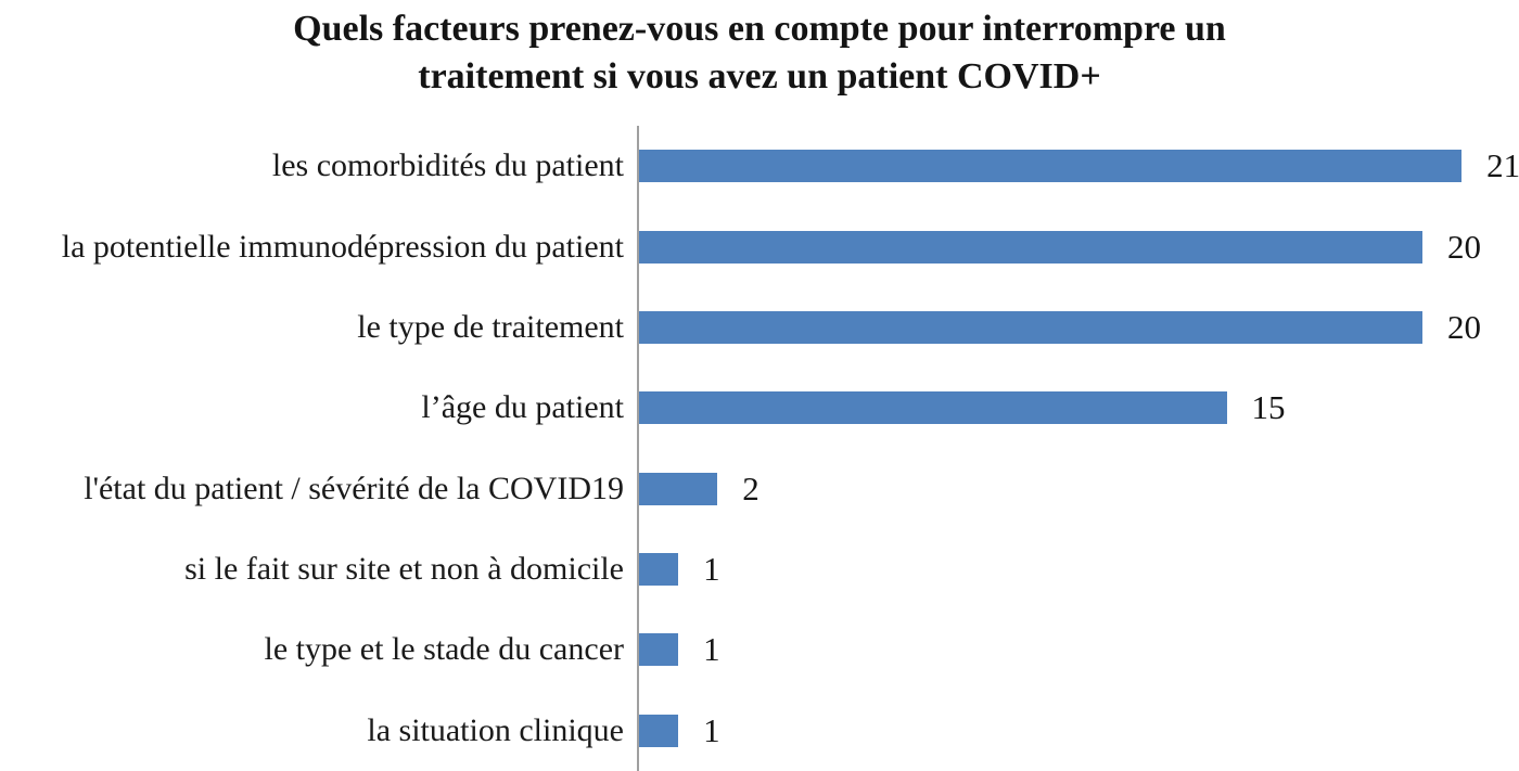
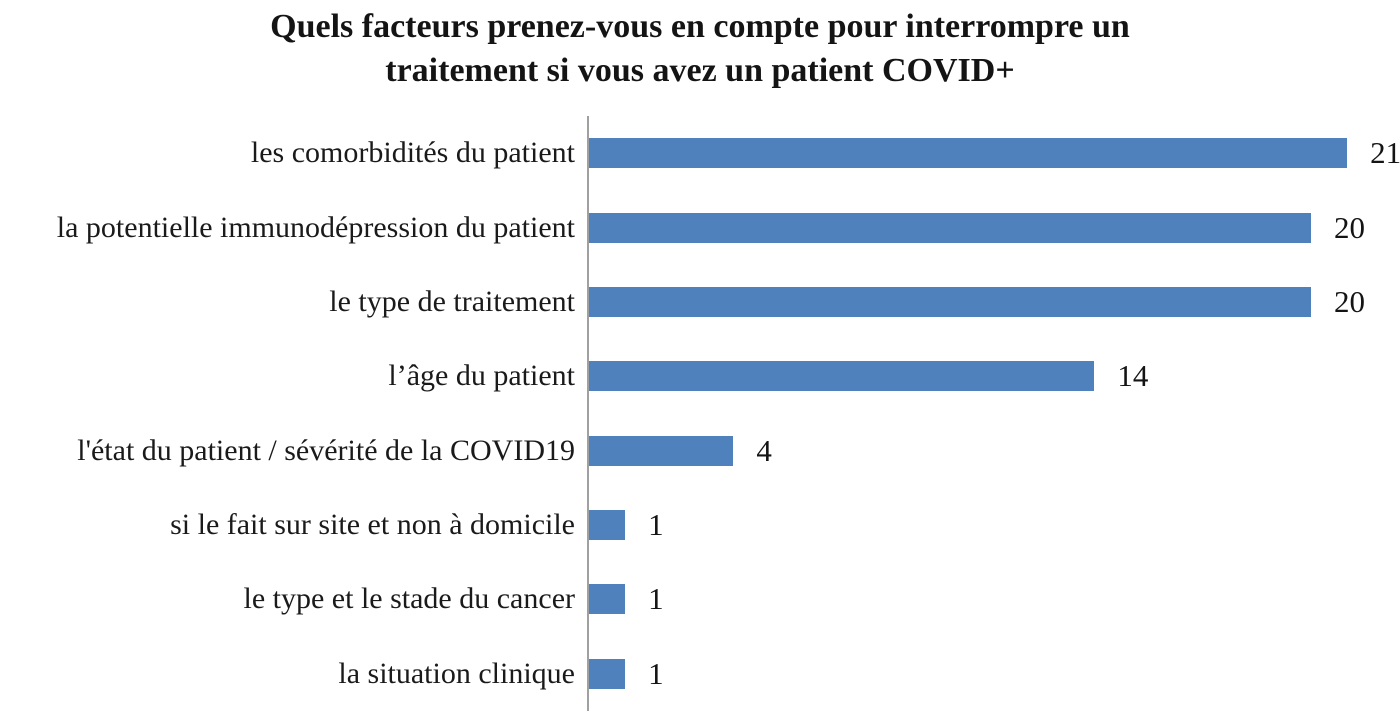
l’âge du patient: 15 -> 14
l'état du patient / sévérité de la COVID19: 2 -> 4
